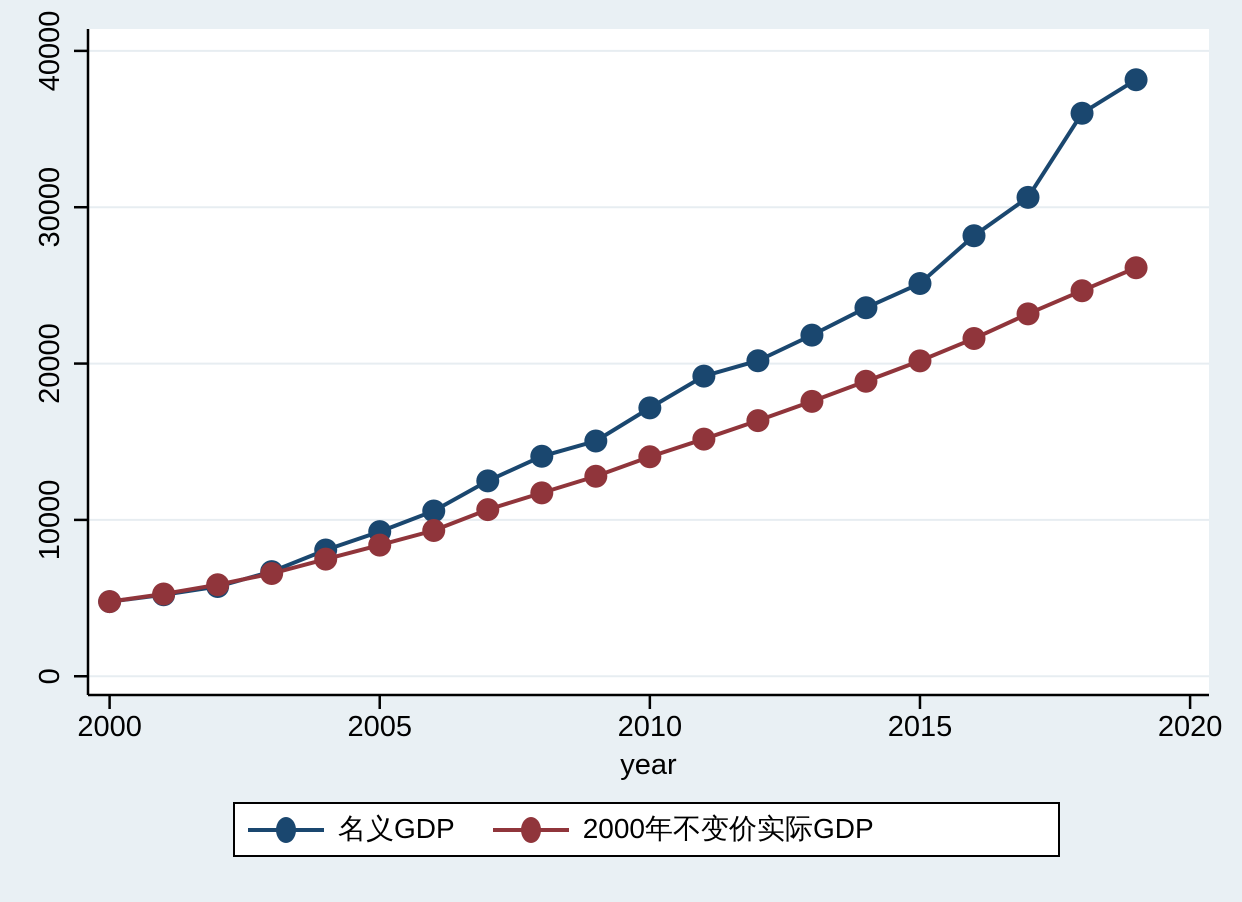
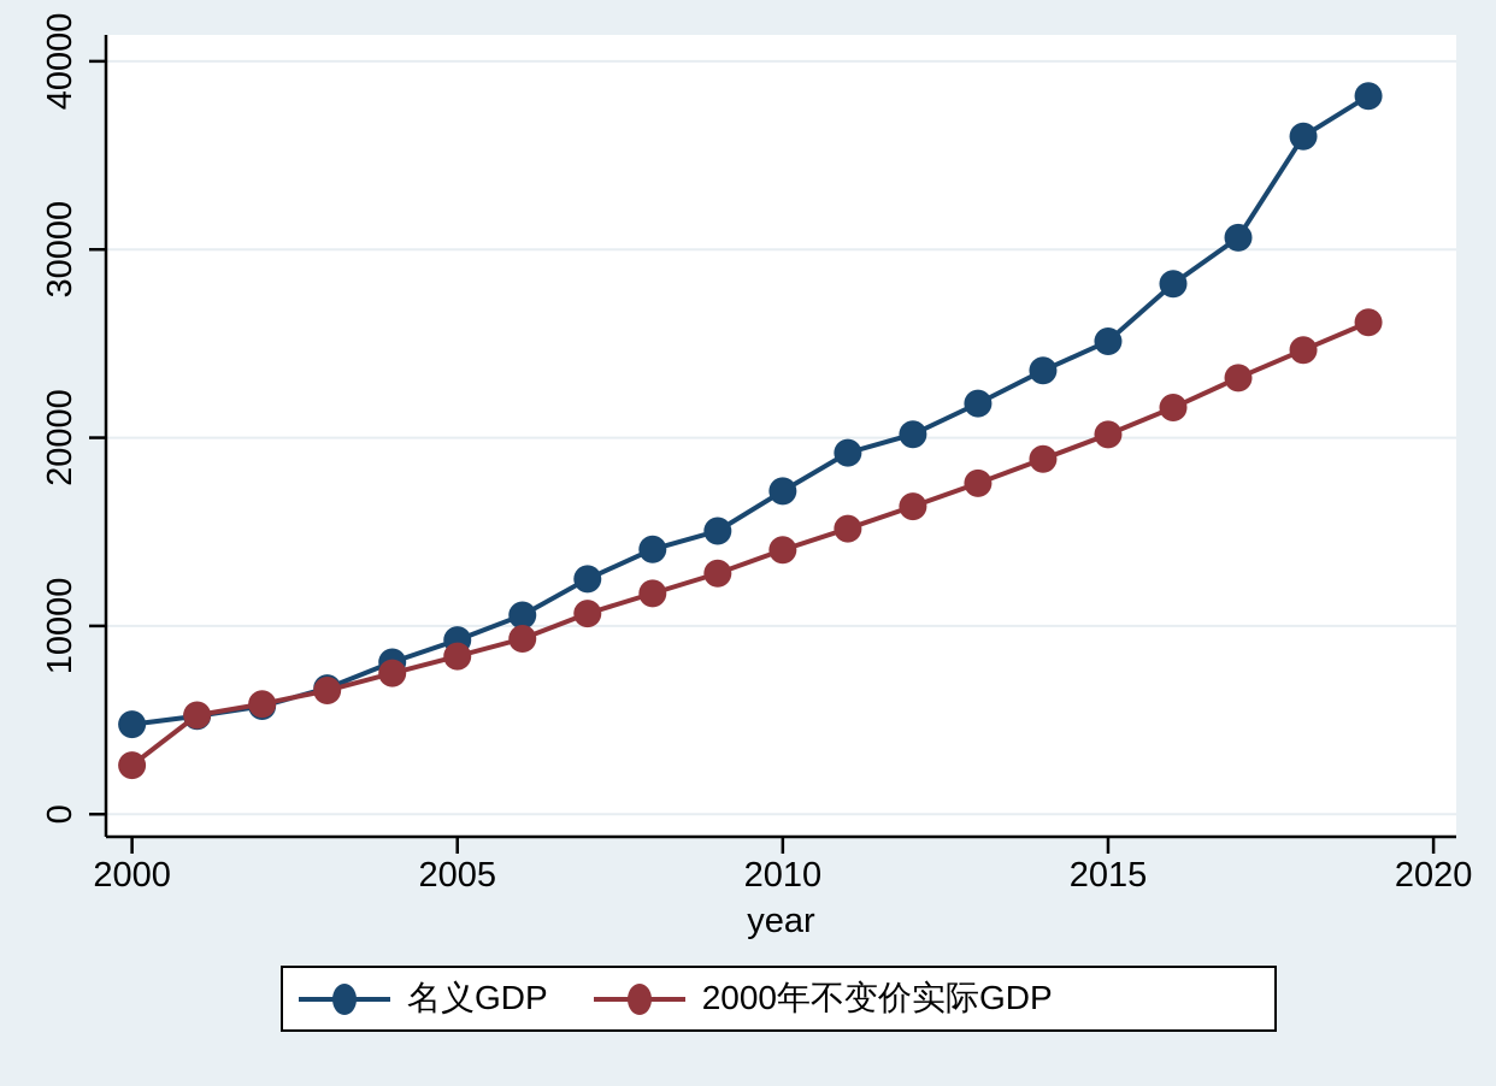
2000年不变价实际GDP/2000: 4800 -> 2600
